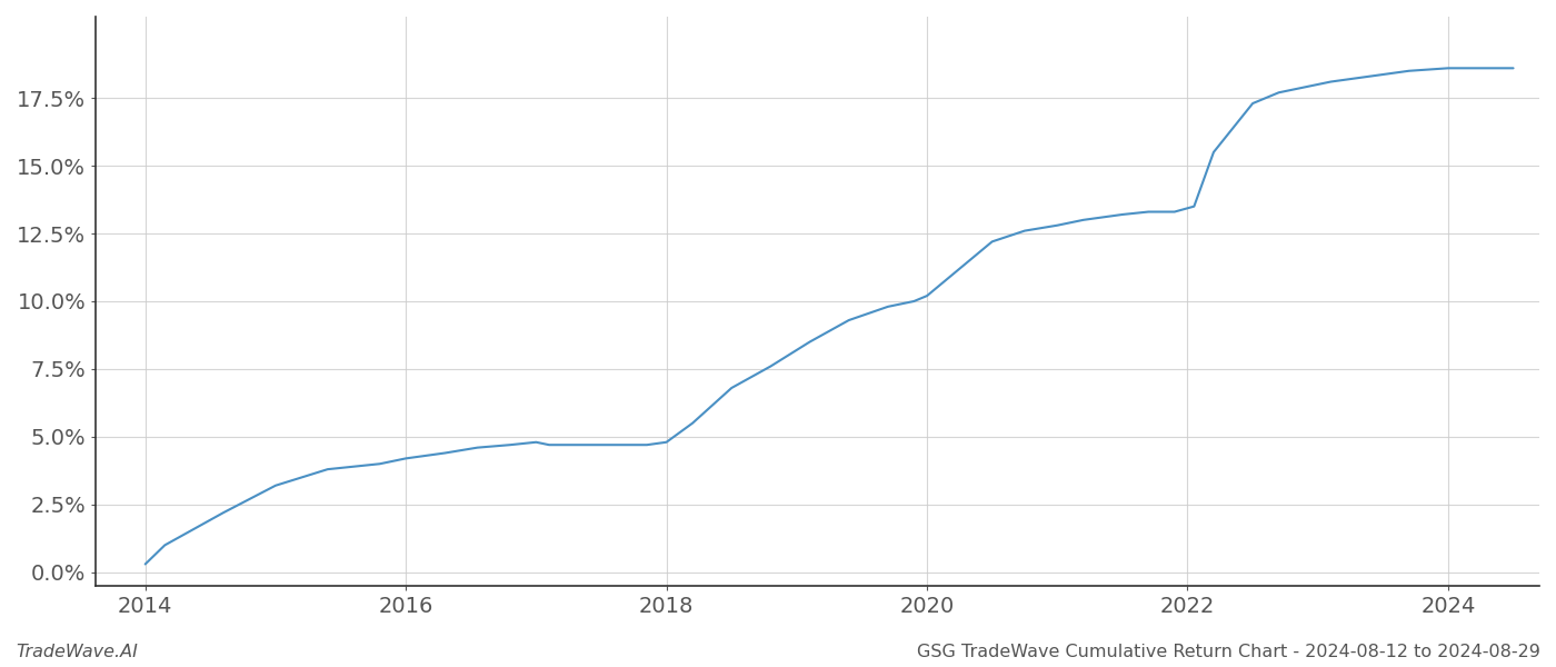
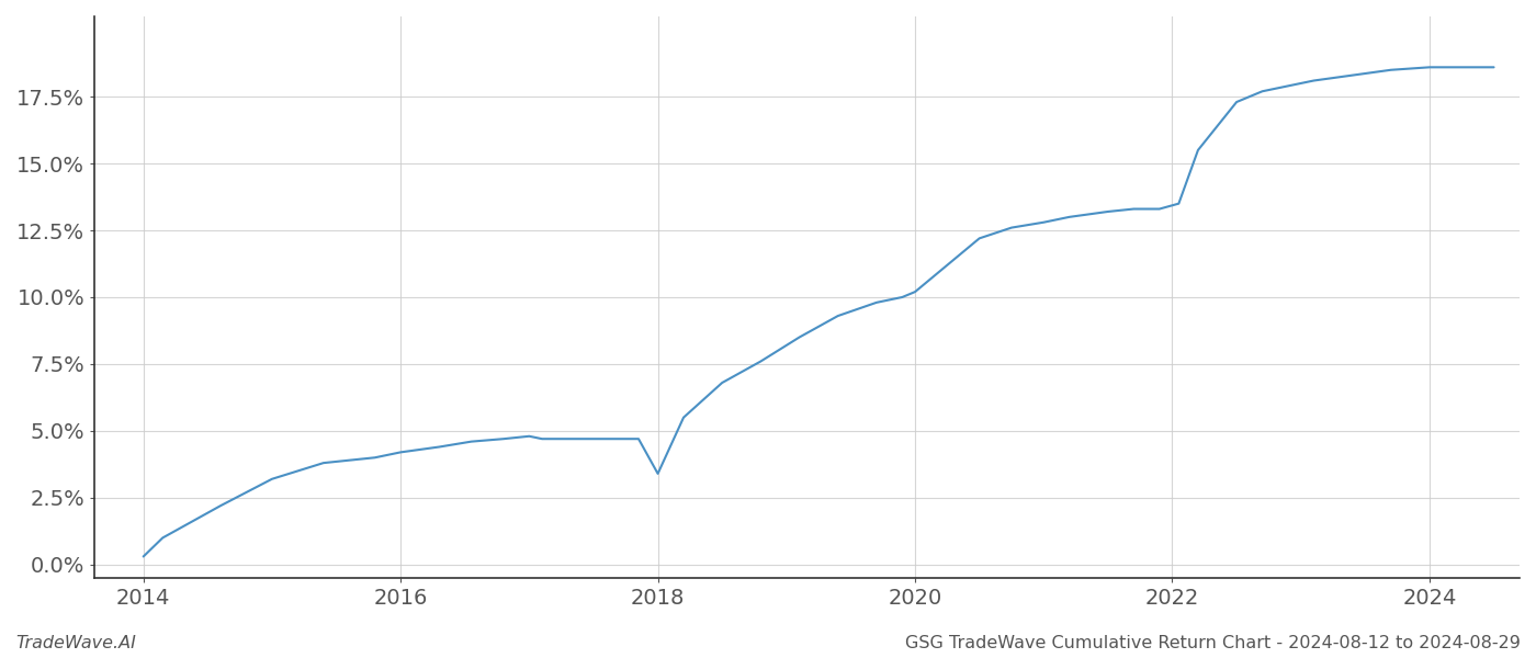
2018: 4.8% -> 3.4%
